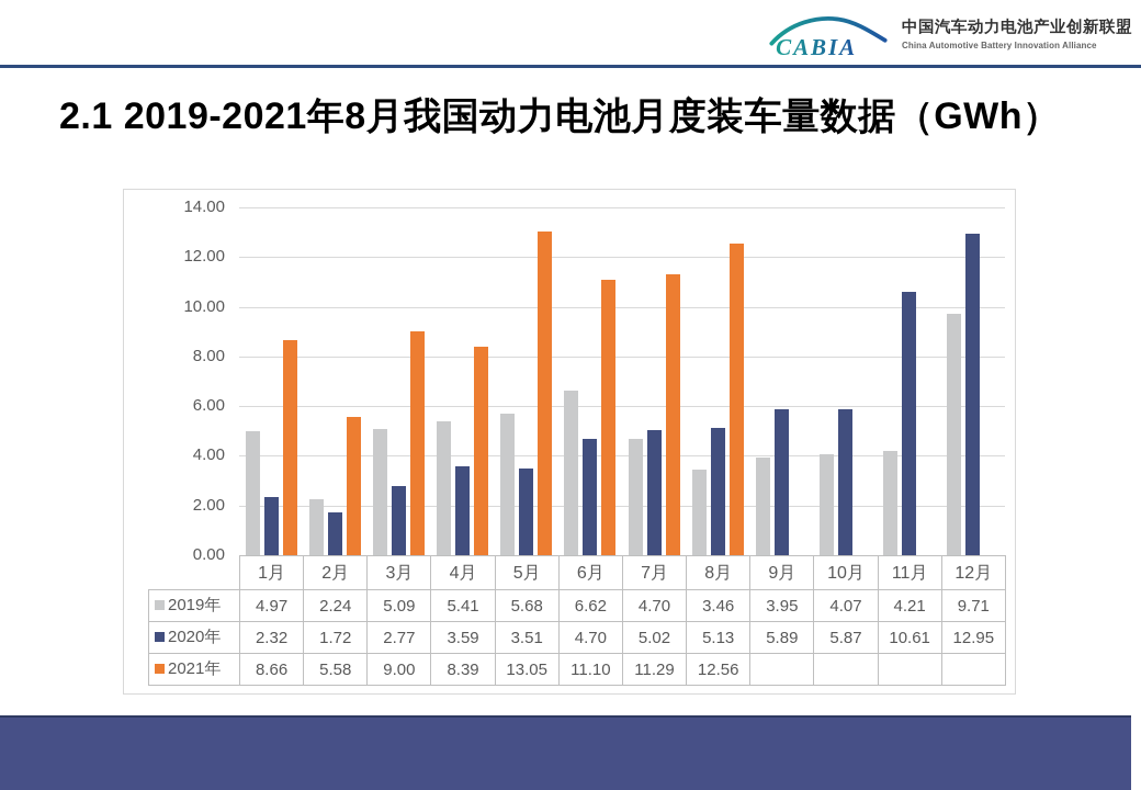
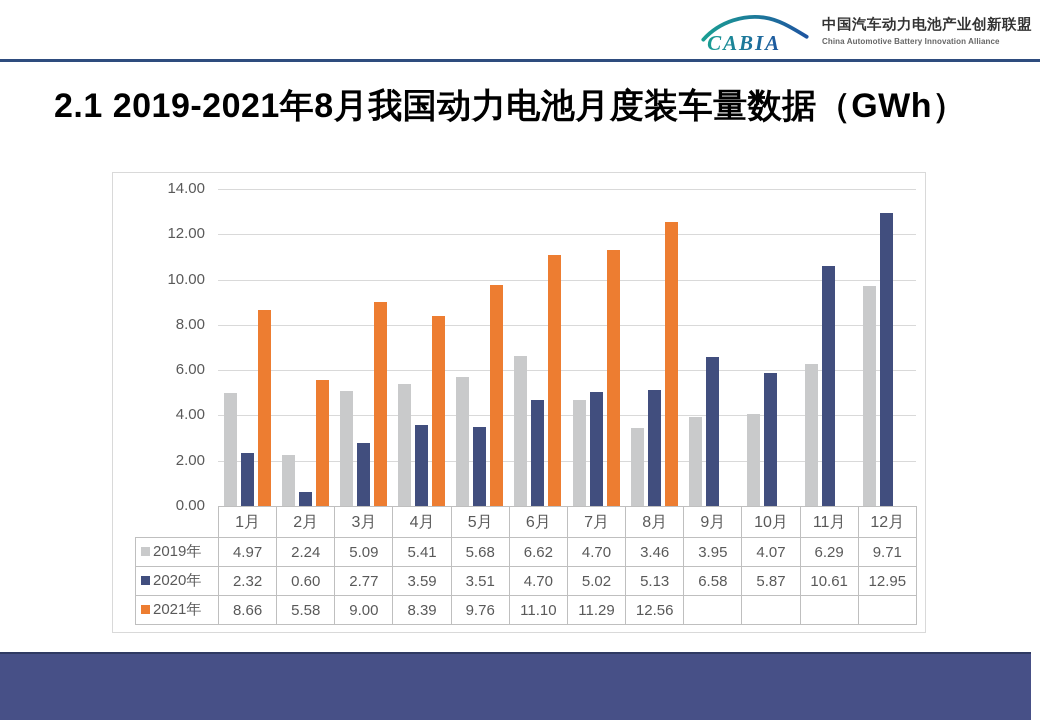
2020年/2月: 1.72 -> 0.60
2021年/5月: 13.05 -> 9.76
2020年/9月: 5.89 -> 6.58
2019年/11月: 4.21 -> 6.29
